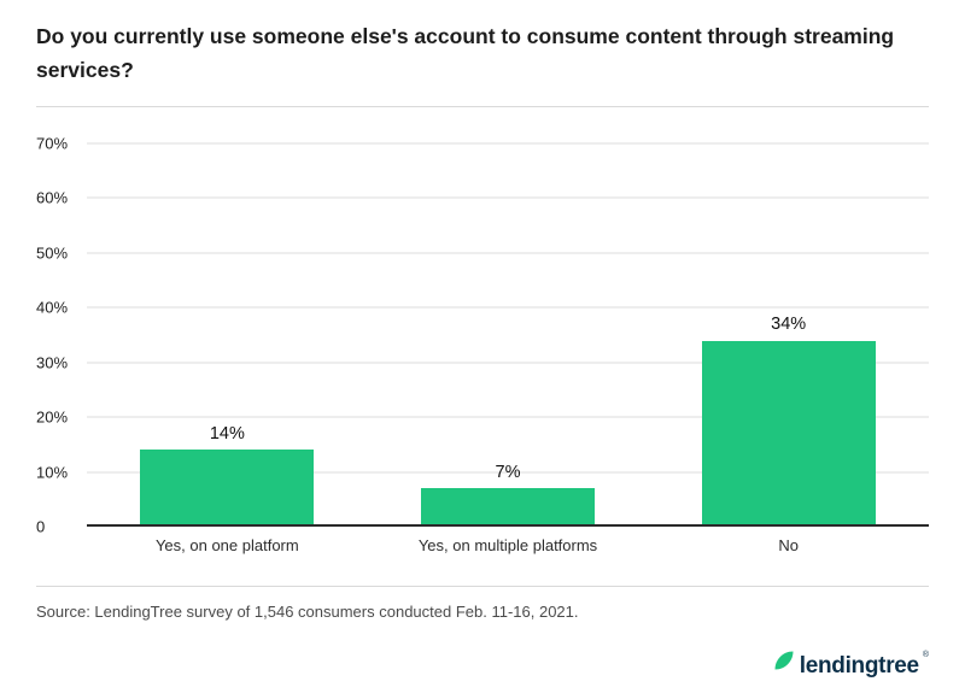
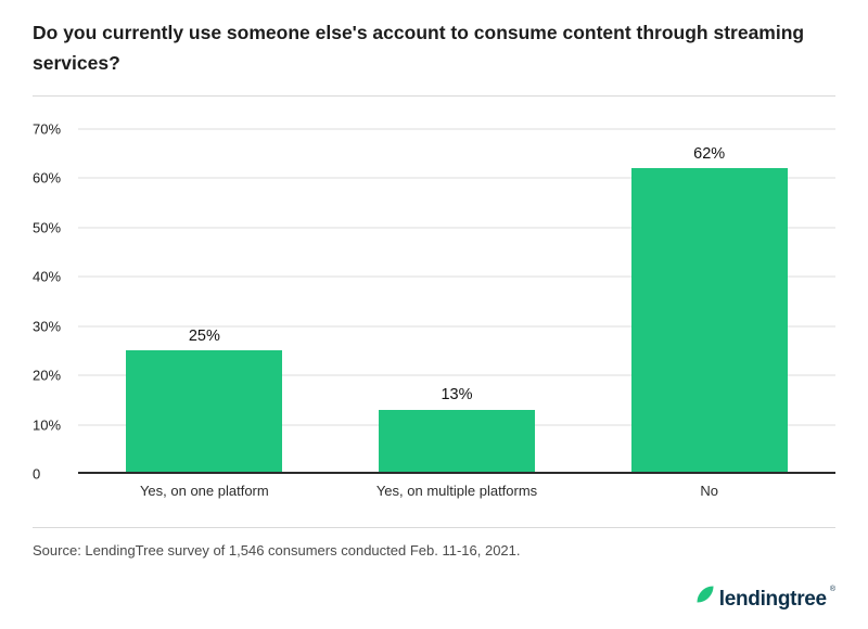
Yes, on one platform: 14% -> 25%
Yes, on multiple platforms: 7% -> 13%
No: 34% -> 62%
